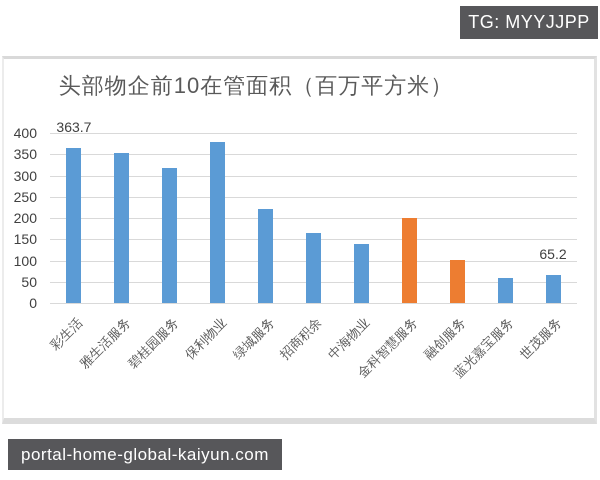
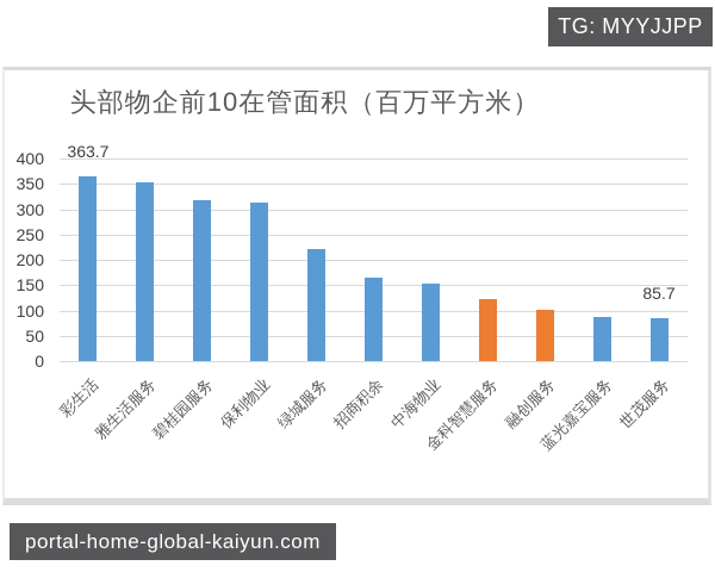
保利物业: 380 -> 310
中海物业: 140 -> 150
金科智慧服务: 200 -> 120
蓝光嘉宝服务: 60 -> 90
世茂服务: 65.2 -> 85.7
